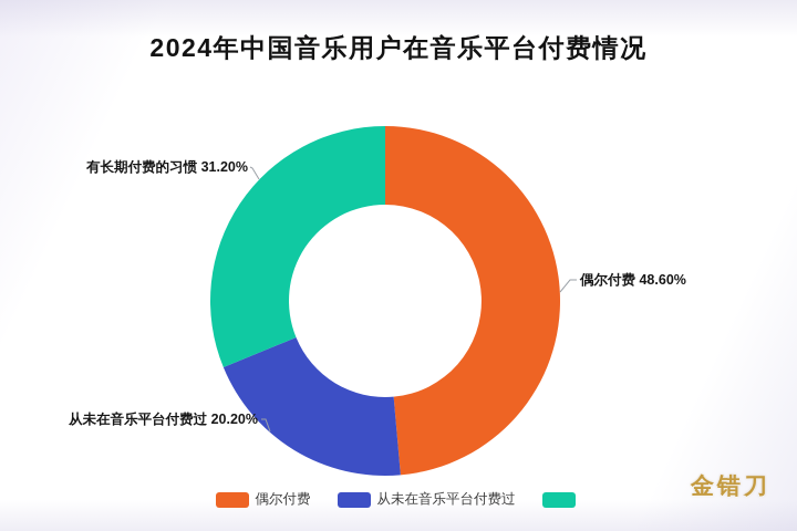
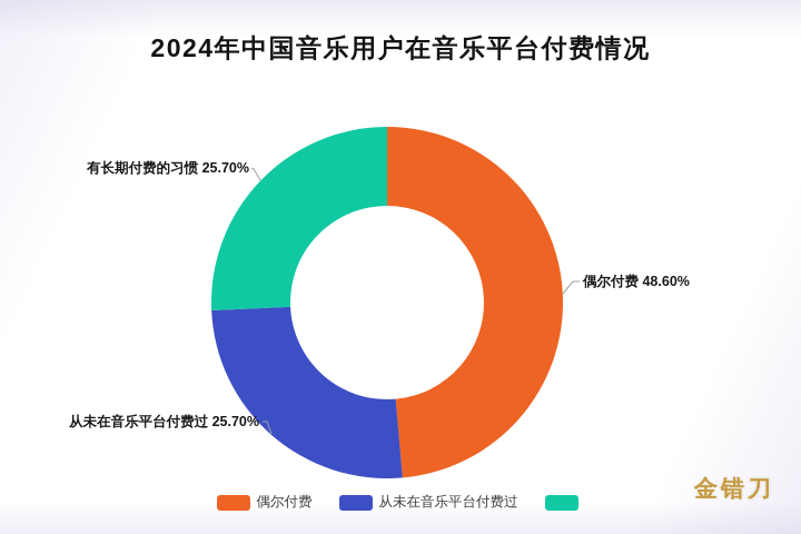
从未在音乐平台付费过: 20.20% -> 25.70%
有长期付费的习惯: 31.20% -> 25.70%
